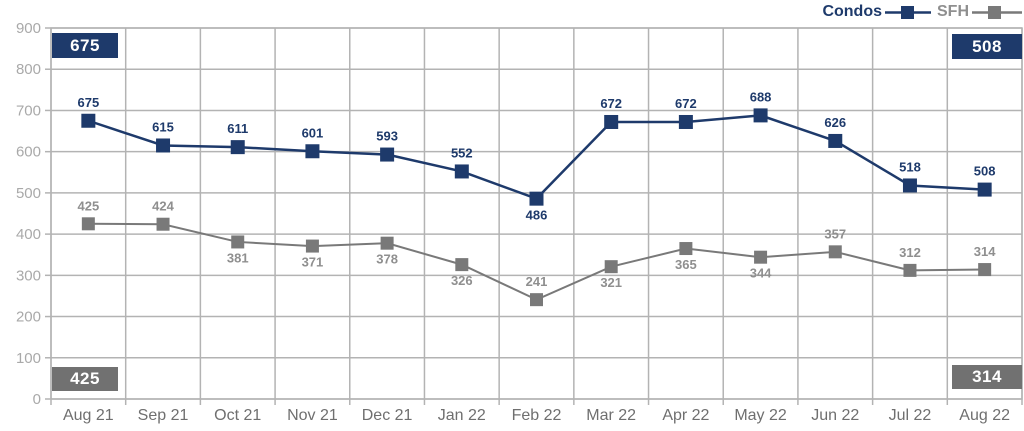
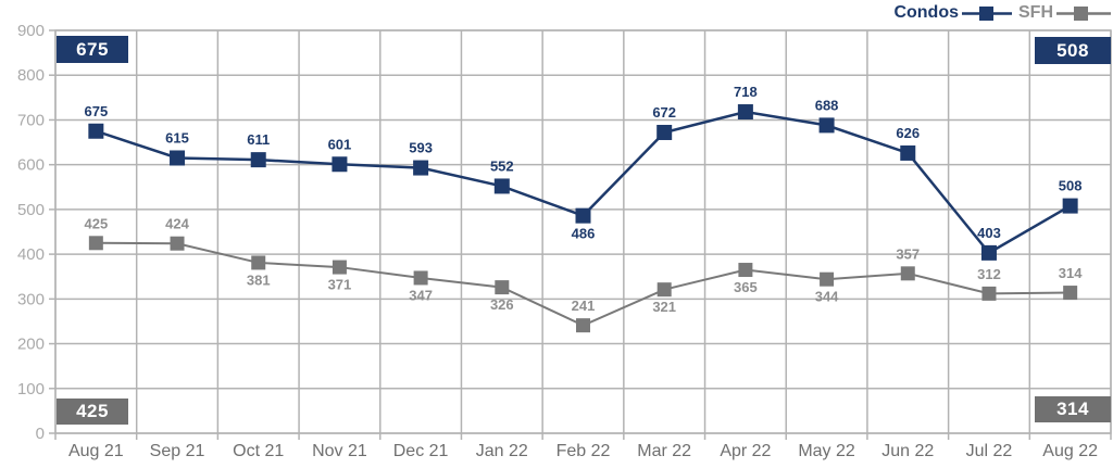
SFH/Dec 21: 378 -> 347
Condos/Apr 22: 672 -> 718
Condos/Jul 22: 518 -> 403
